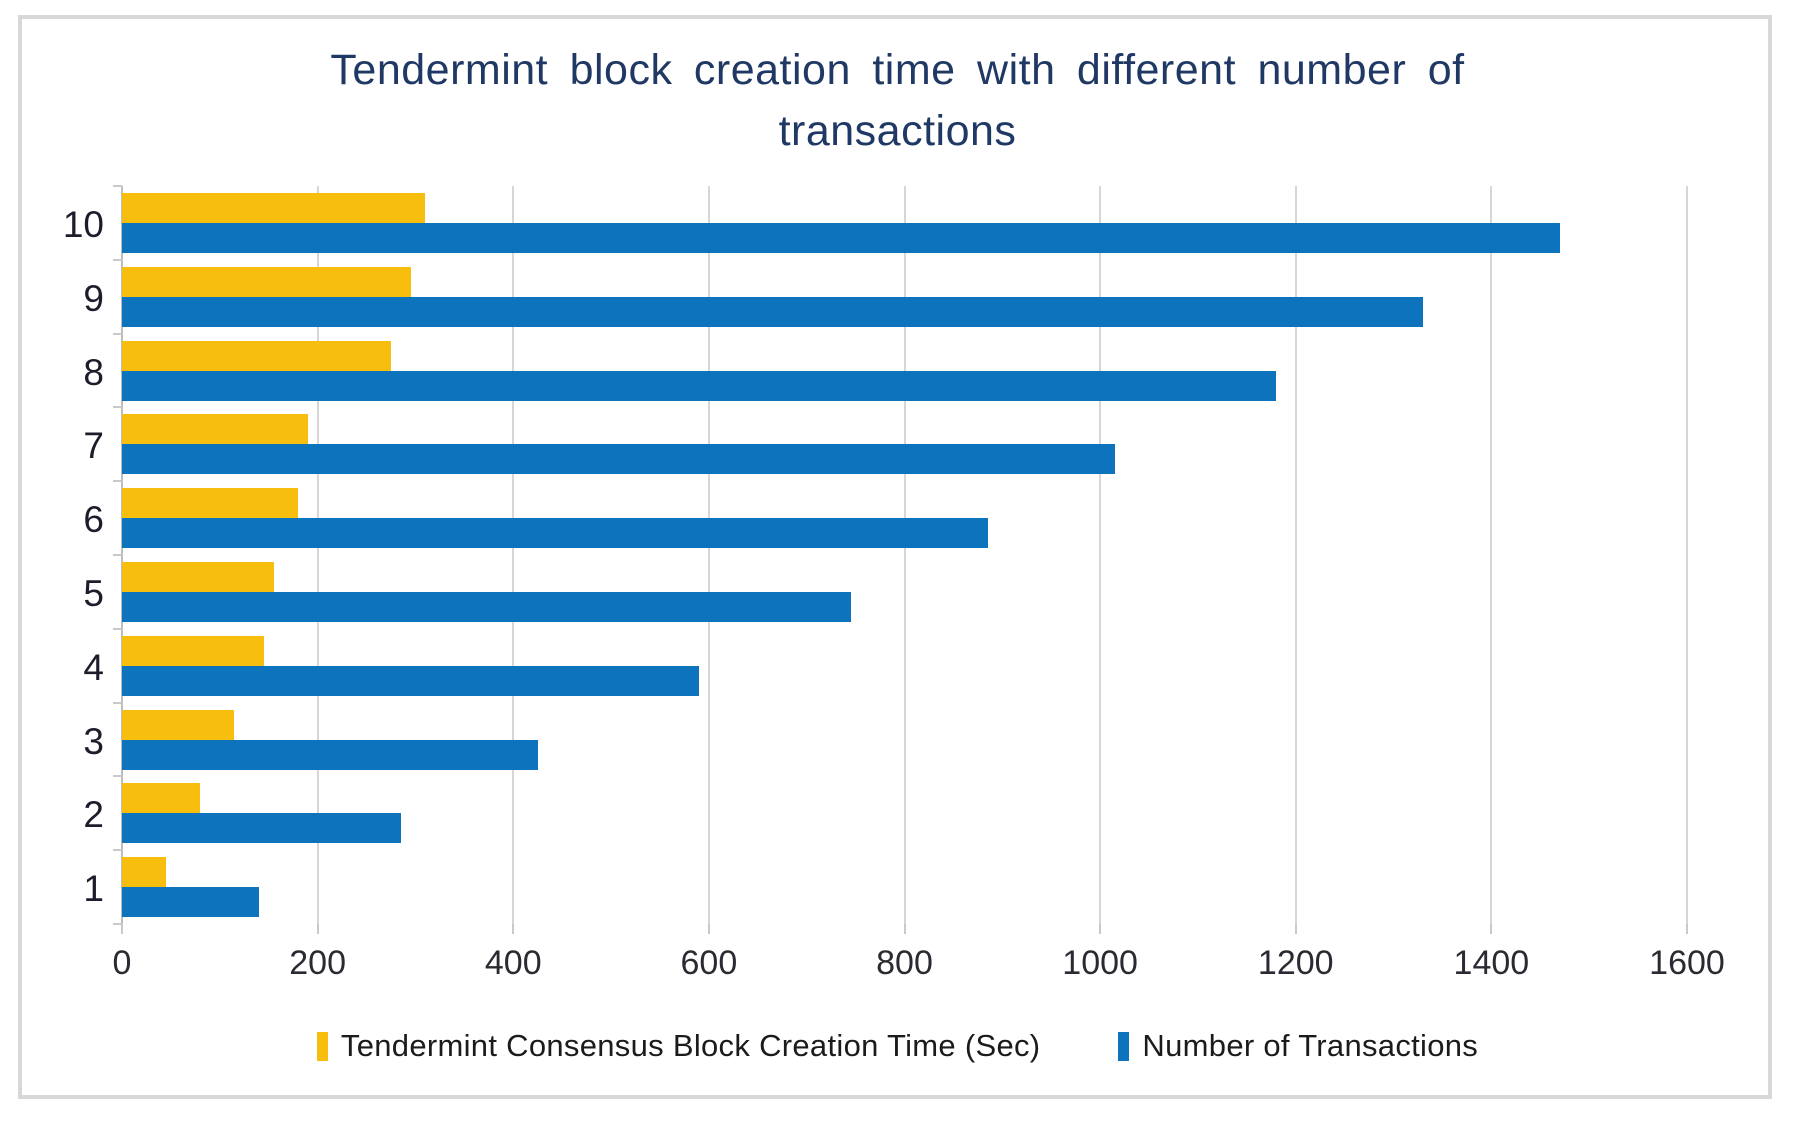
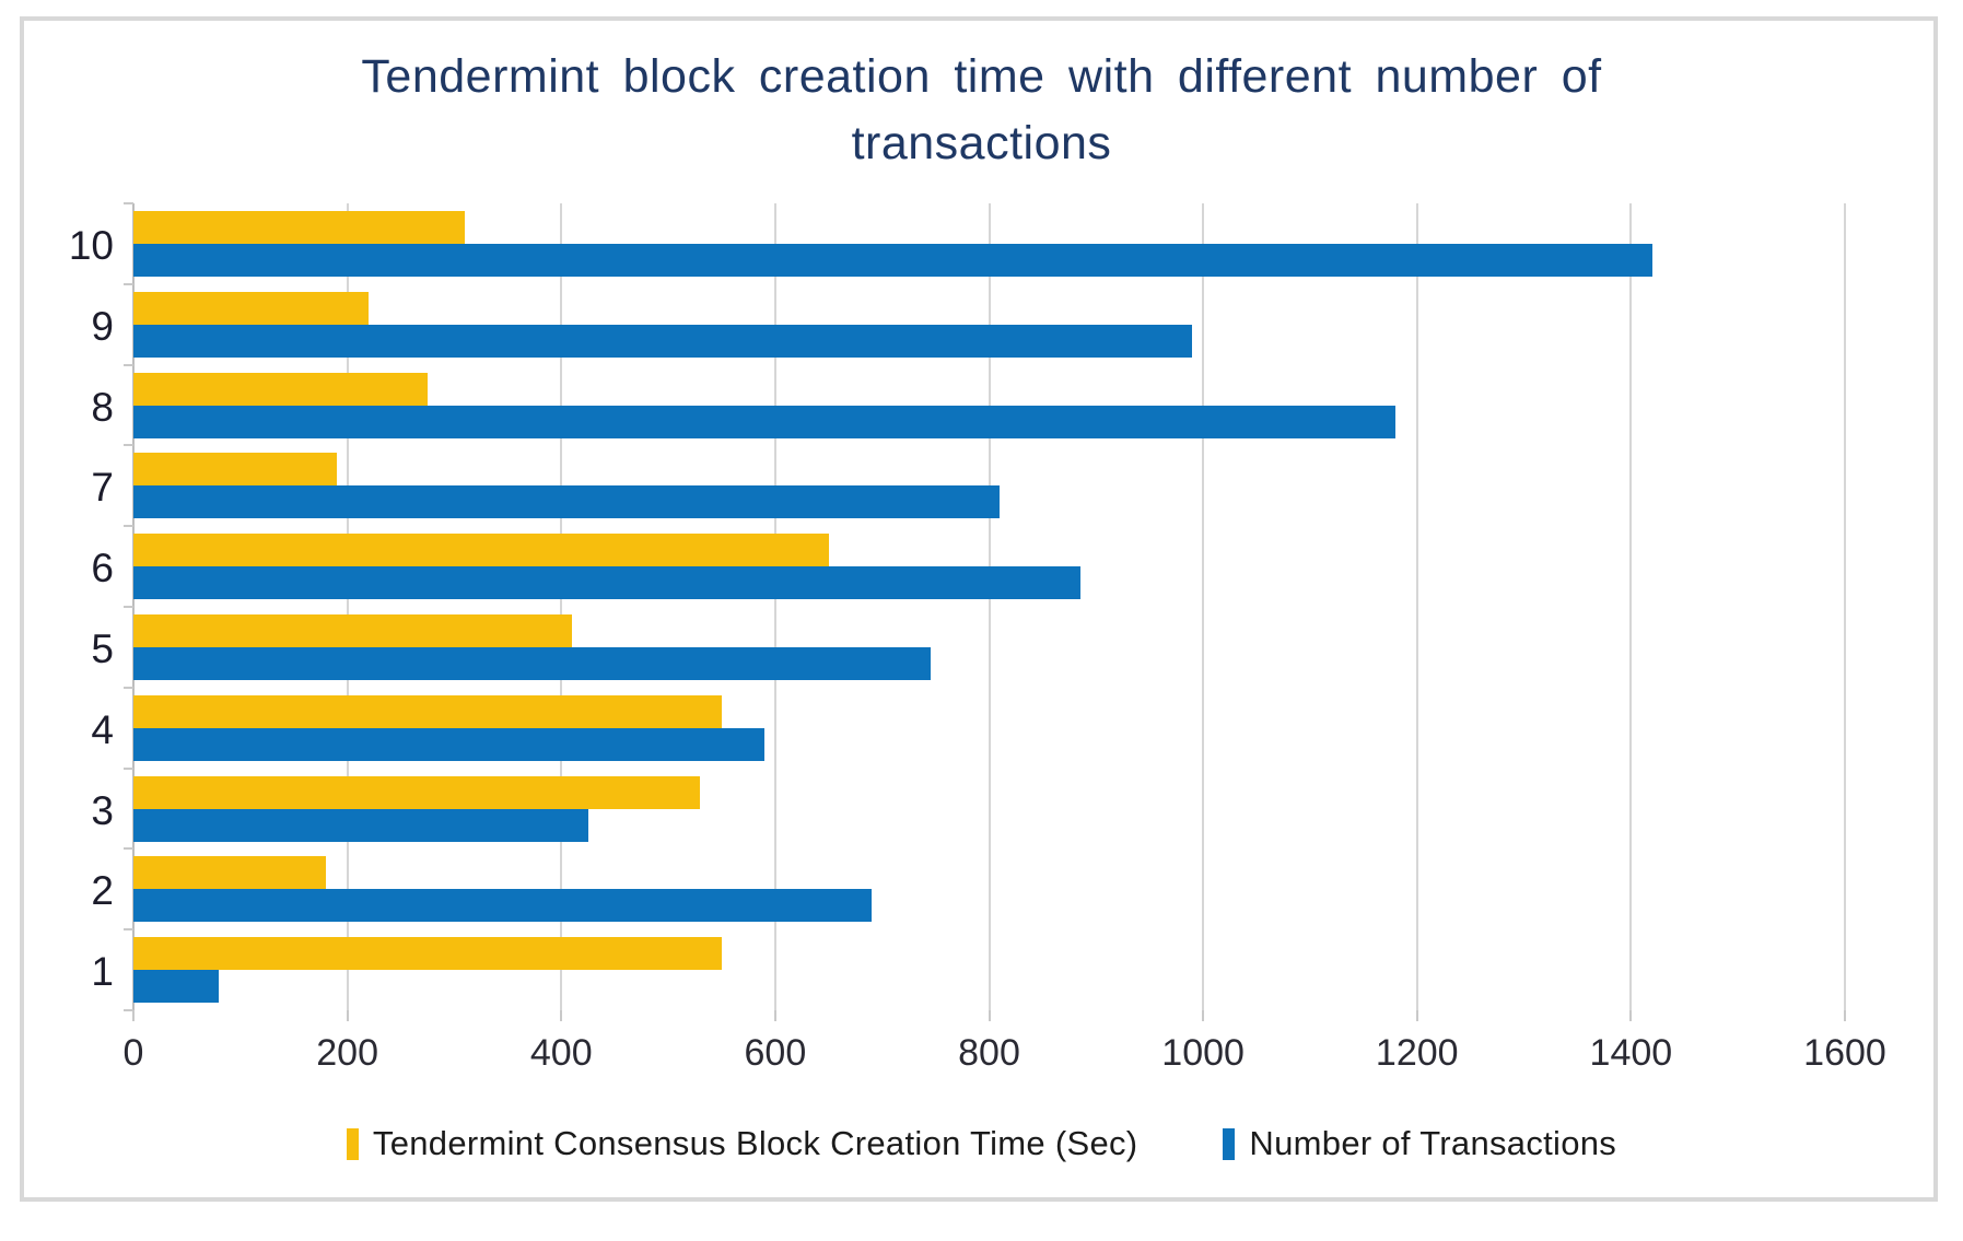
Tendermint Consensus Block Creation Time (Sec)/1: 40 -> 550
Number of Transactions/1: 140 -> 80
Tendermint Consensus Block Creation Time (Sec)/2: 80 -> 180
Number of Transactions/2: 280 -> 690
Tendermint Consensus Block Creation Time (Sec)/3: 120 -> 530
Tendermint Consensus Block Creation Time (Sec)/4: 140 -> 550
Tendermint Consensus Block Creation Time (Sec)/5: 160 -> 410
Tendermint Consensus Block Creation Time (Sec)/6: 180 -> 650
Number of Transactions/7: 1020 -> 810
Tendermint Consensus Block Creation Time (Sec)/9: 300 -> 220
Number of Transactions/9: 1330 -> 990
Number of Transactions/10: 1470 -> 1420
